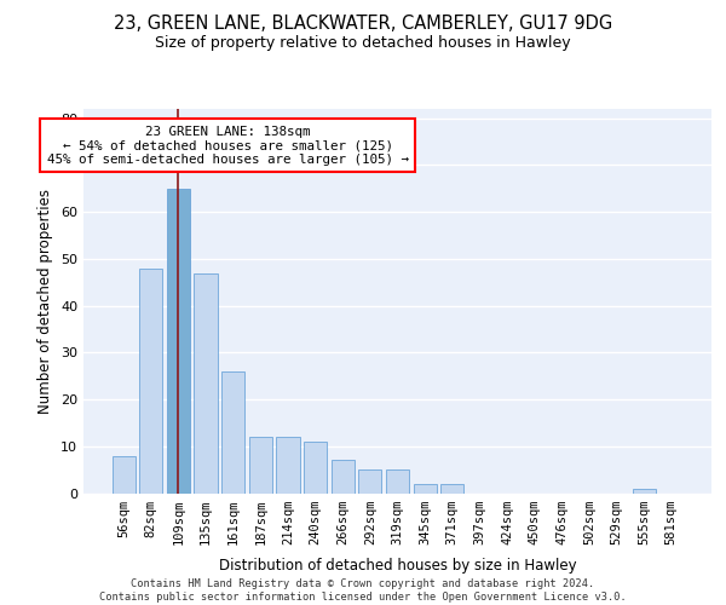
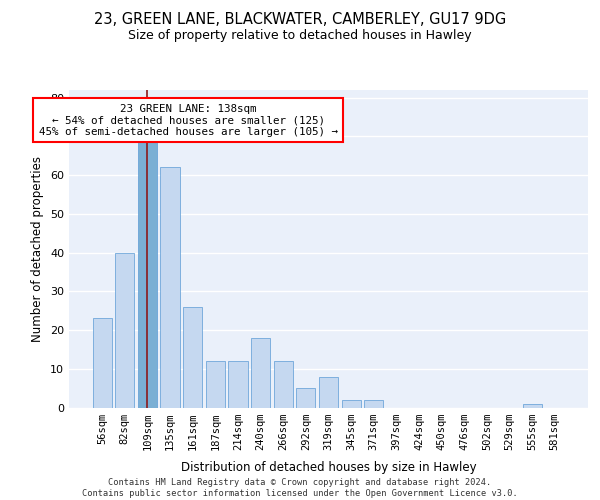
56sqm: 8 -> 23
82sqm: 48 -> 40
109sqm: 65 -> 69
135sqm: 47 -> 62
240sqm: 11 -> 18
266sqm: 7 -> 12
319sqm: 5 -> 8
